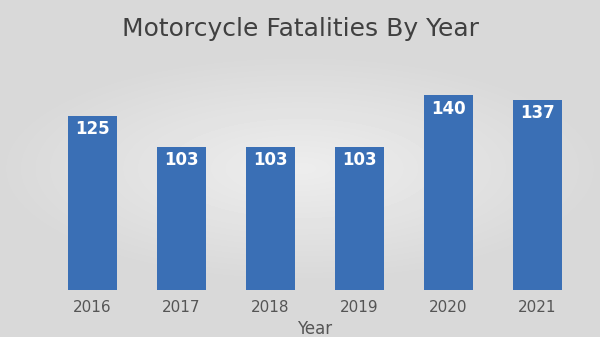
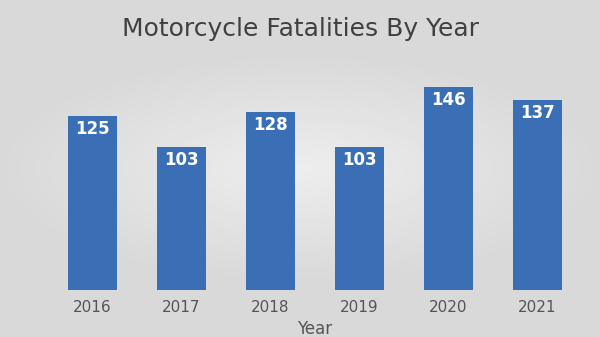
2018: 103 -> 128
2020: 140 -> 146
